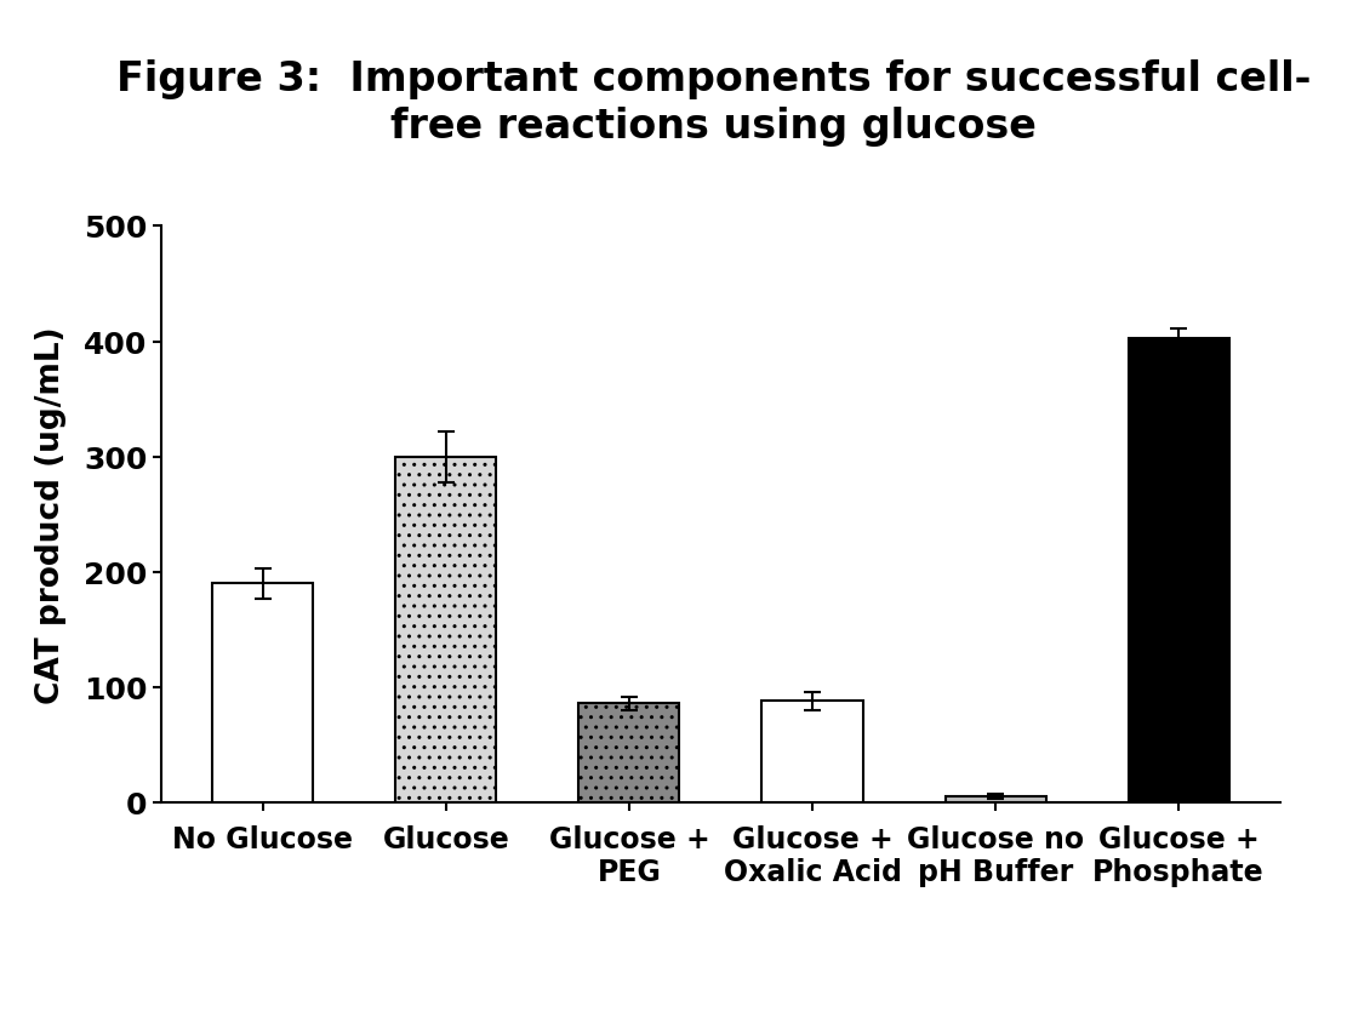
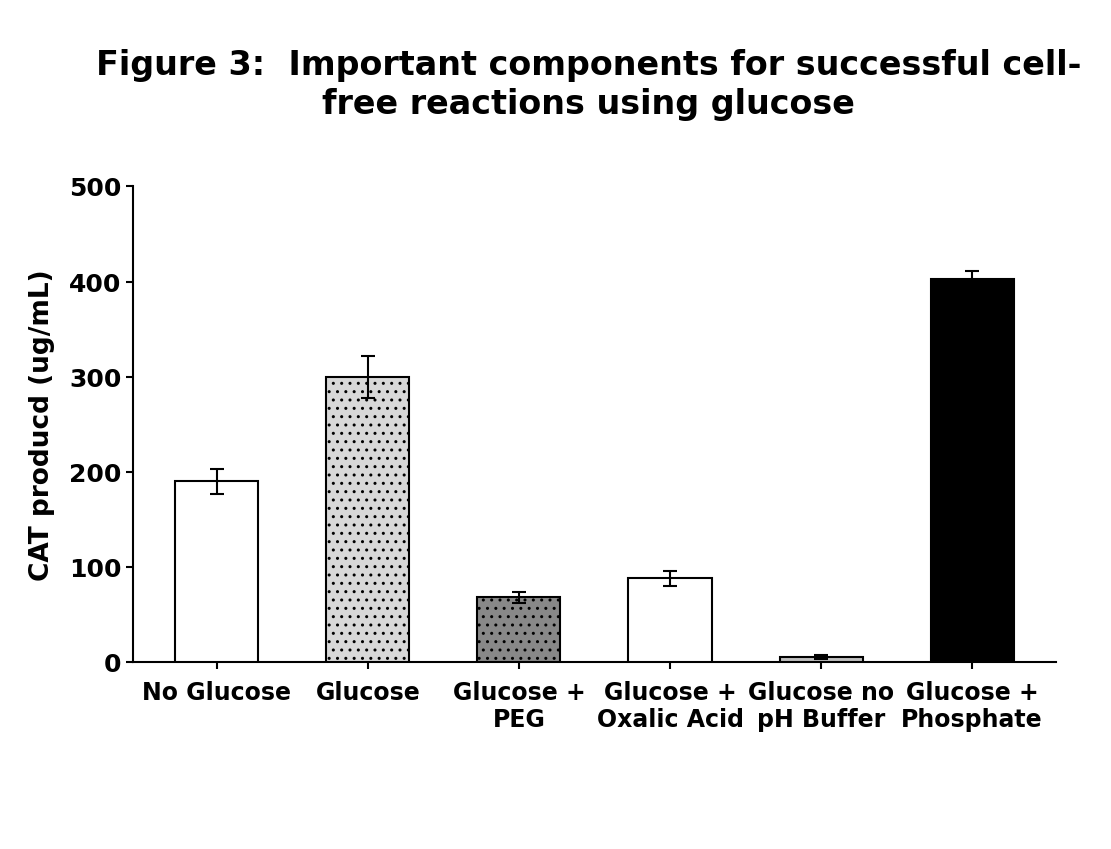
Glucose + PEG: 86 -> 68
